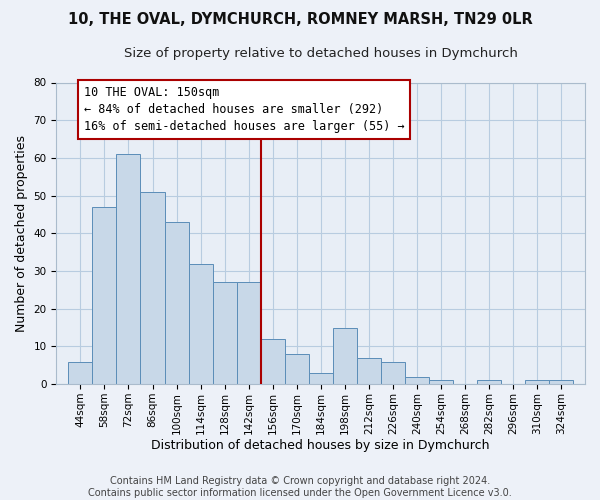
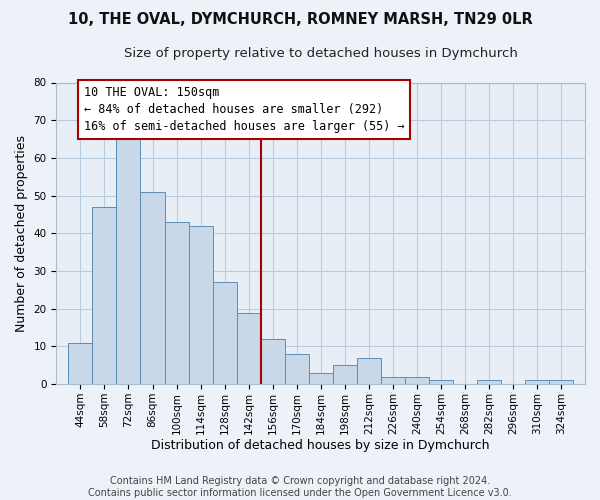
44sqm: 6 -> 11
72sqm: 61 -> 65
114sqm: 32 -> 42
142sqm: 27 -> 19
198sqm: 15 -> 5
226sqm: 6 -> 2
